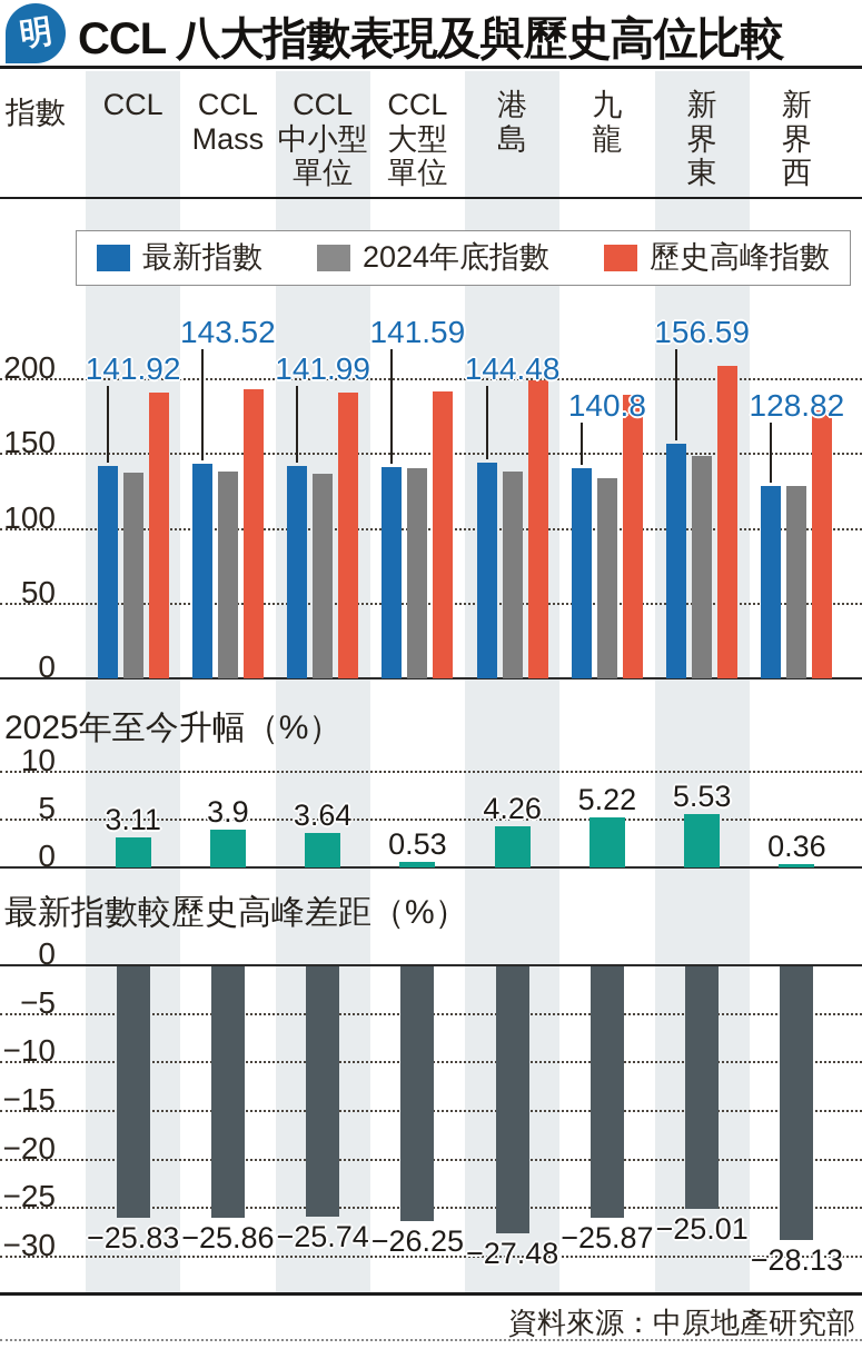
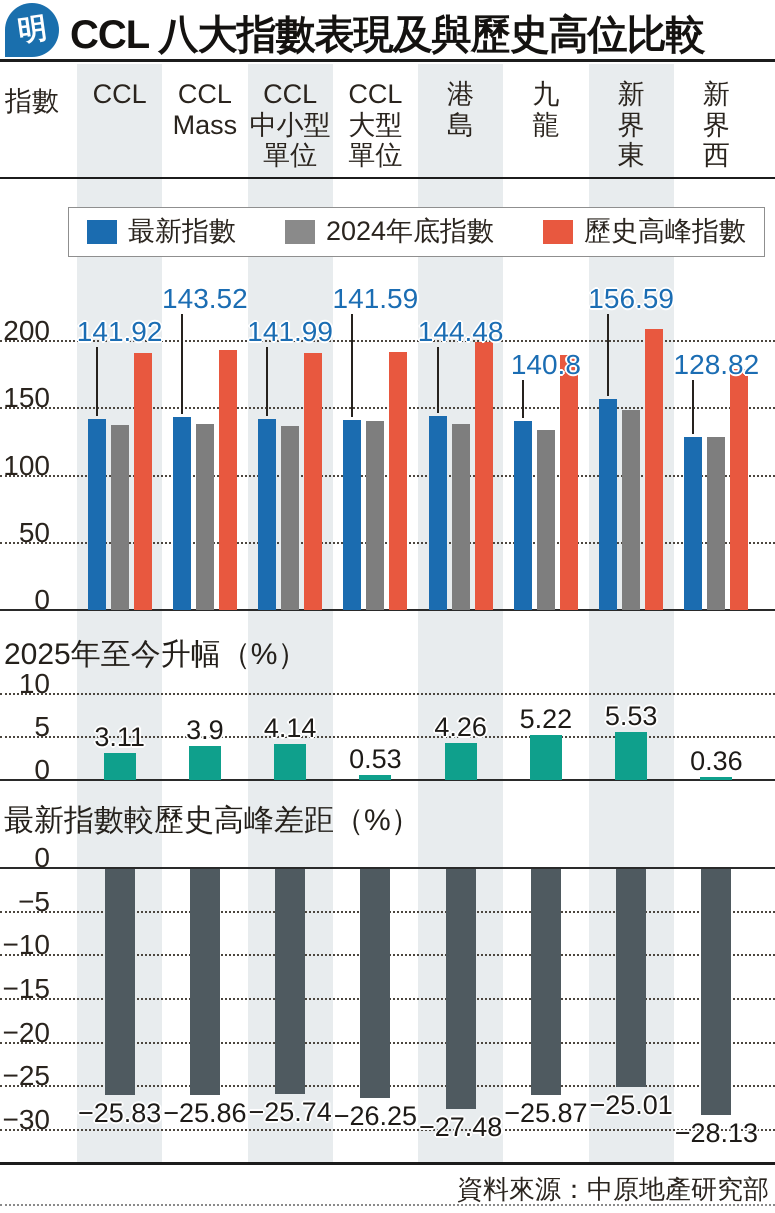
2025年至今升幅（%）/CCL中小型單位: 3.64 -> 4.14
